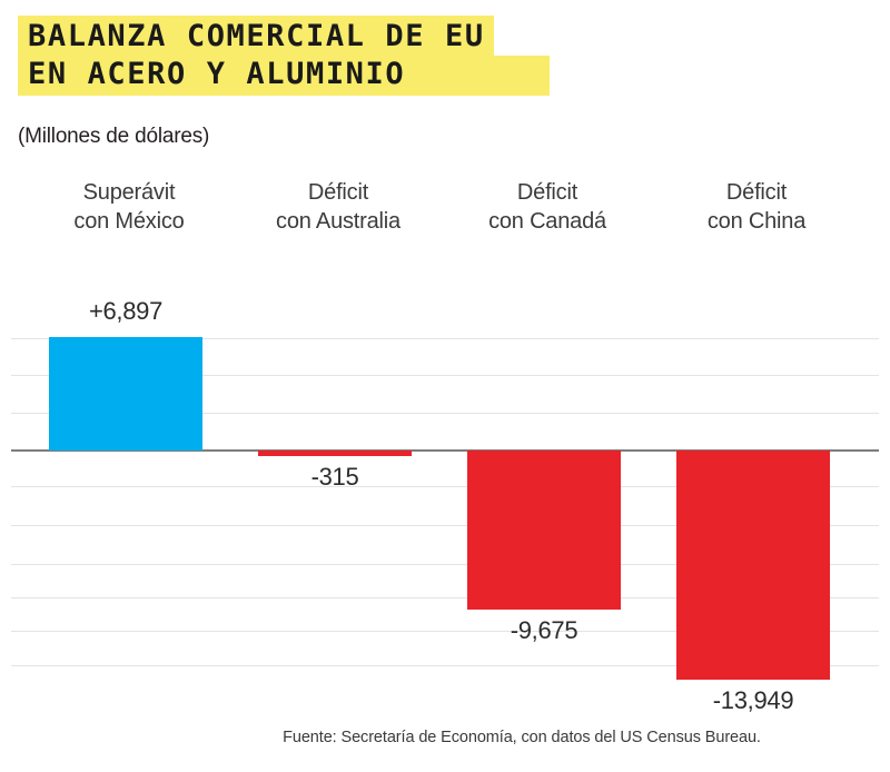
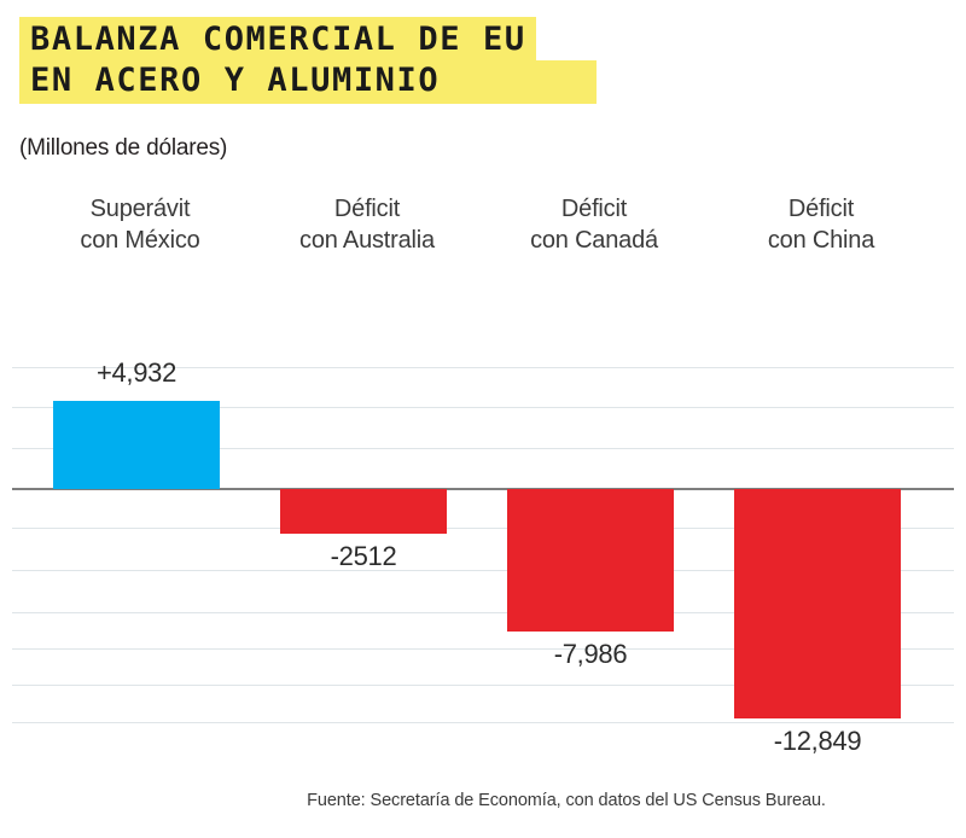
Superávit con México: +6,897 -> +4,932
Déficit con Australia: -315 -> -2512
Déficit con Canadá: -9,675 -> -7,986
Déficit con China: -13,949 -> -12,849
